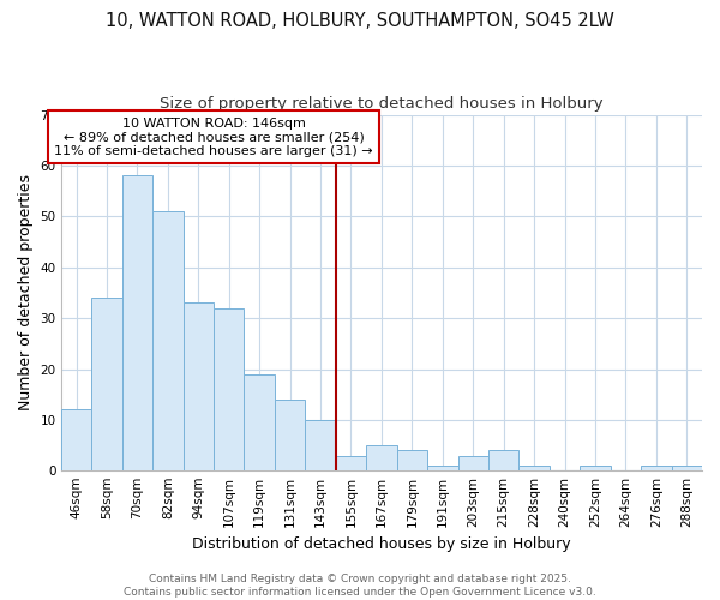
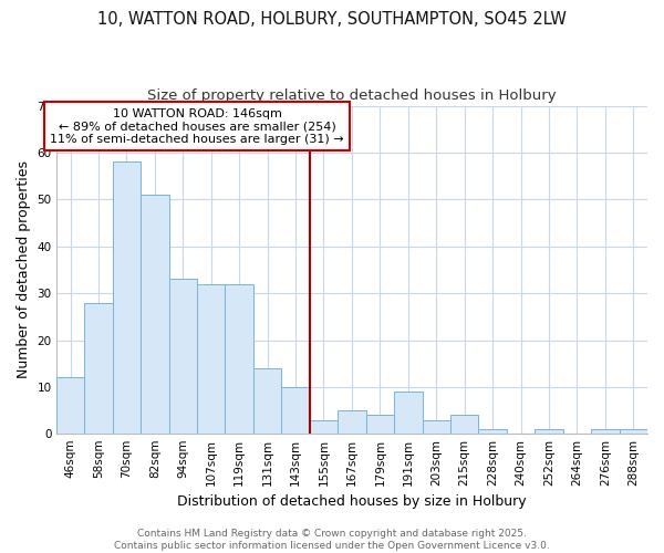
58sqm: 34 -> 28
119sqm: 19 -> 32
191sqm: 1 -> 9
